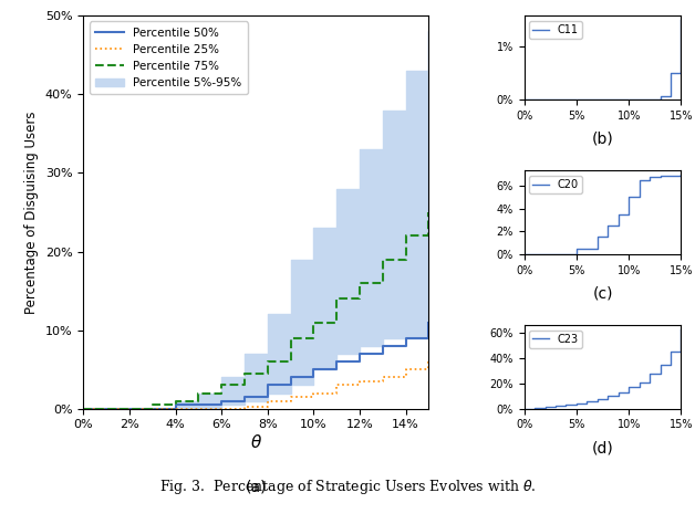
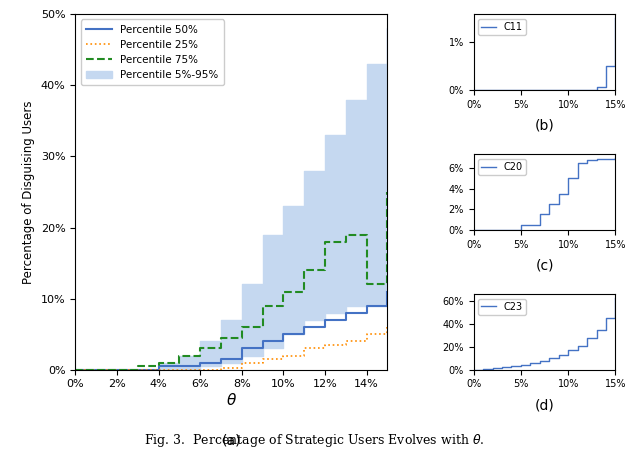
Percentile 75%/12%: 16.0% -> 18.0%
Percentile 75%/14%: 22.0% -> 12.0%
